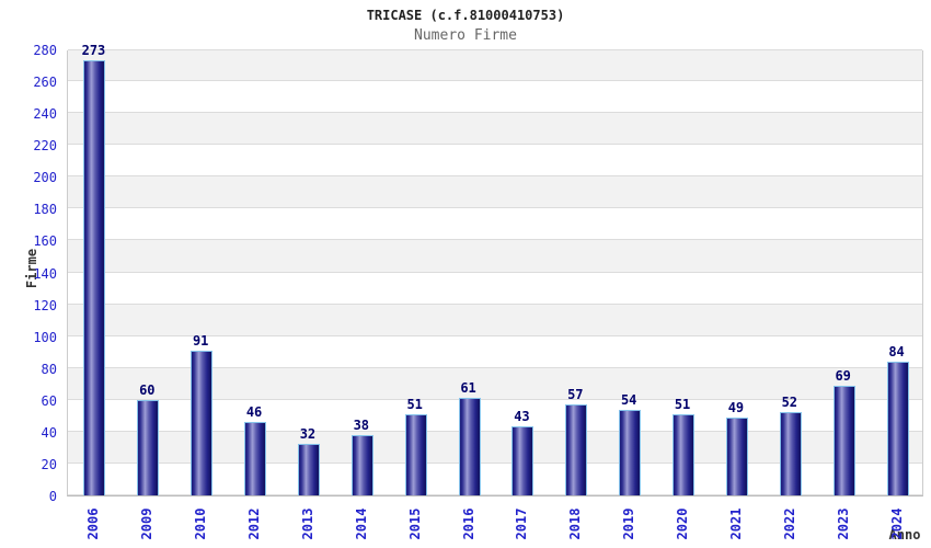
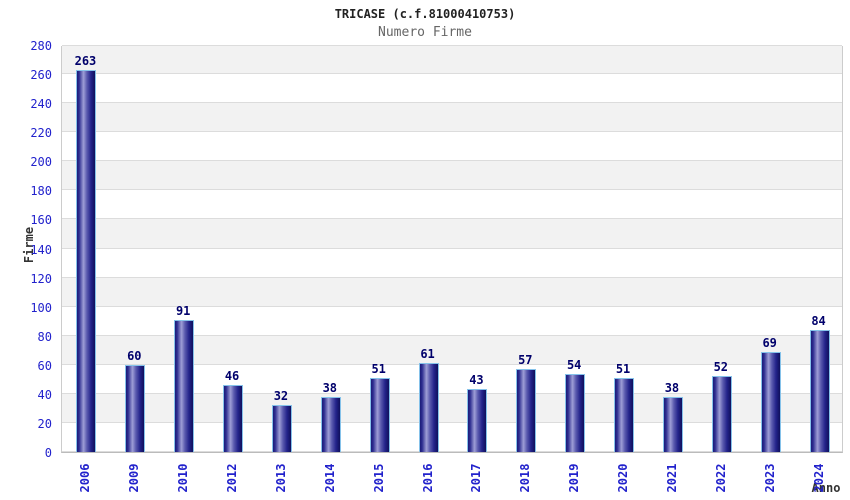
2006: 273 -> 263
2021: 49 -> 38
